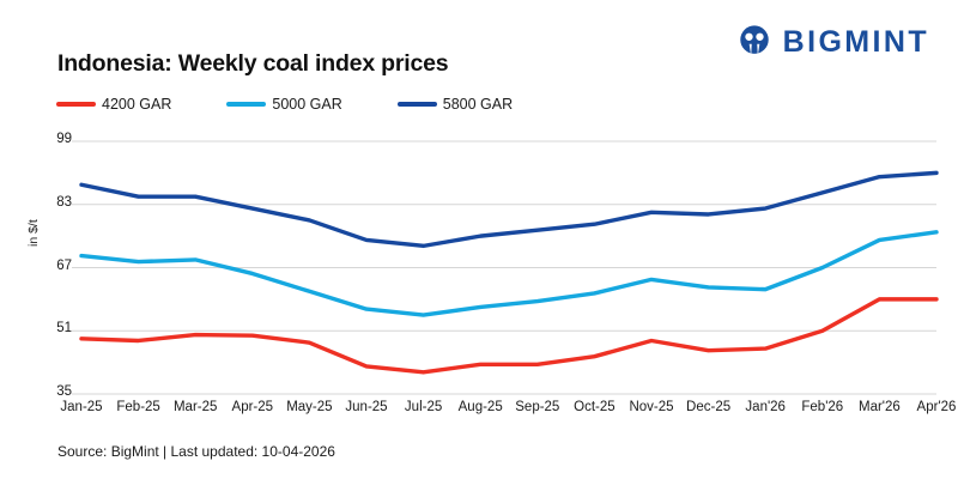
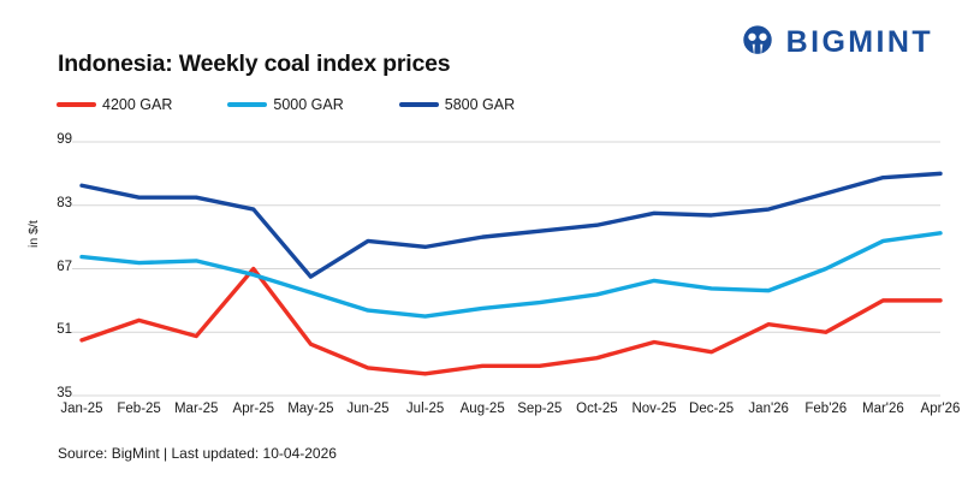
4200 GAR/Feb-25: 48 -> 54
4200 GAR/Apr-25: 50 -> 67
5800 GAR/May-25: 79 -> 65
4200 GAR/Jan'26: 46 -> 53
